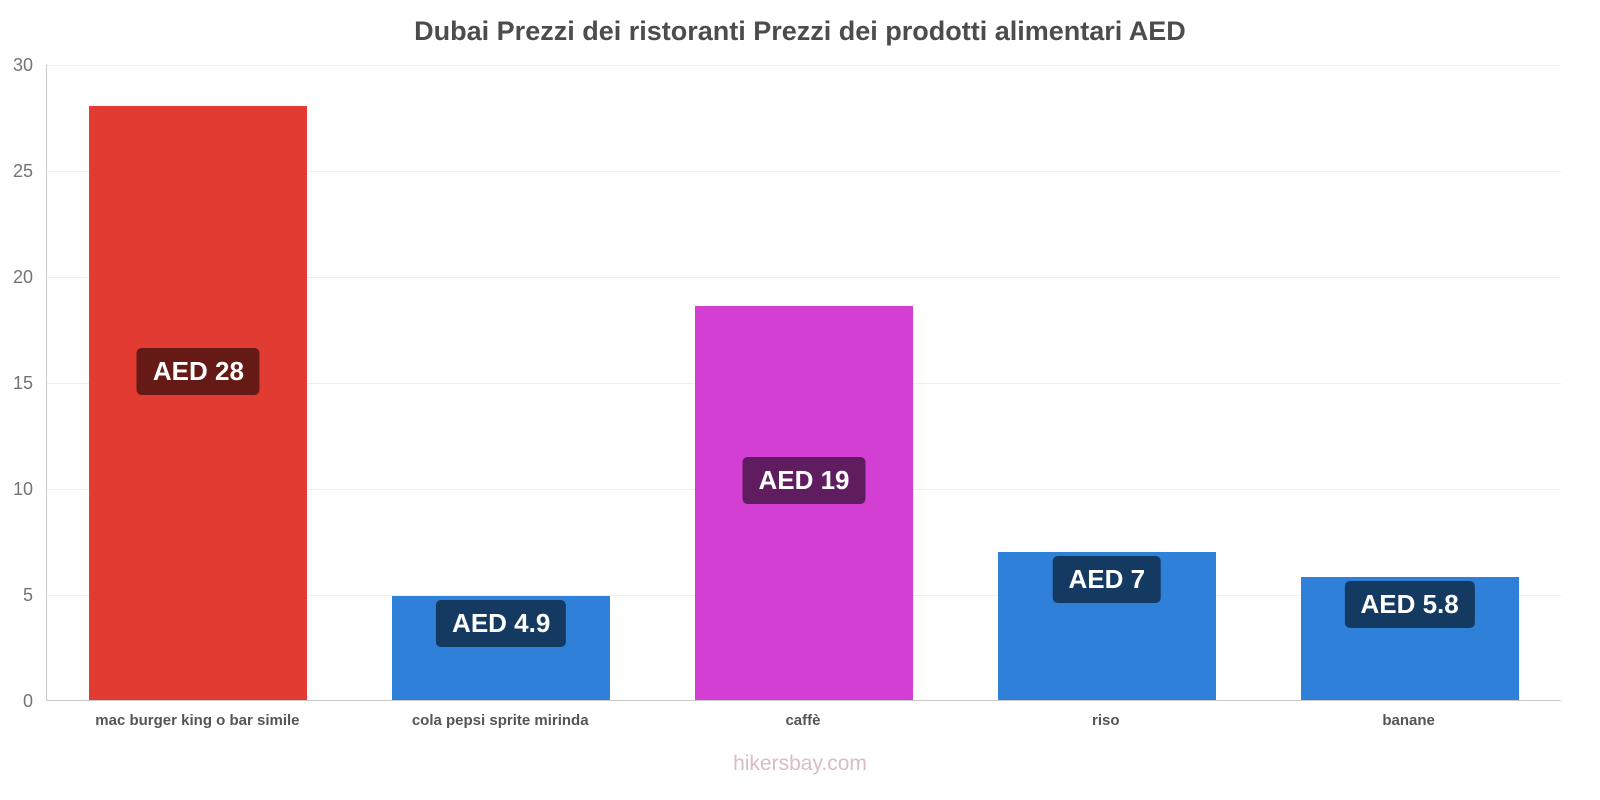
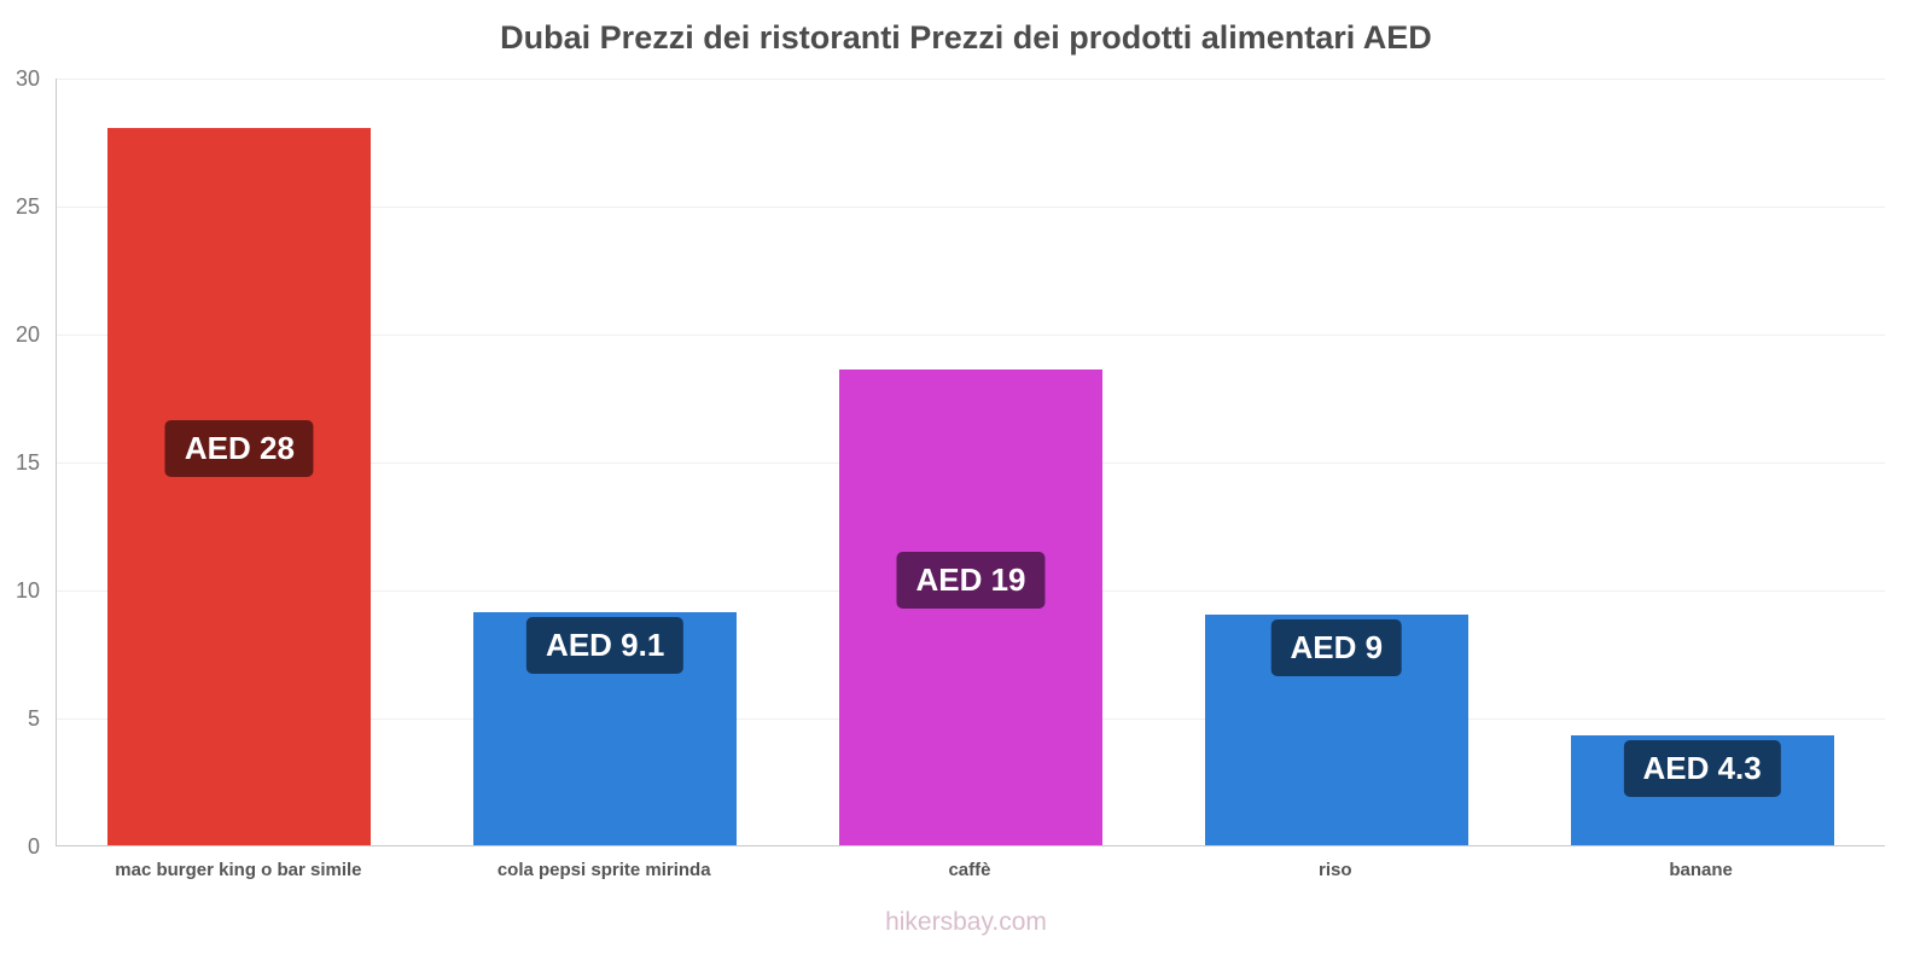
cola pepsi sprite mirinda: 4.9 -> 9.1
riso: 7 -> 9
banane: 5.8 -> 4.3
